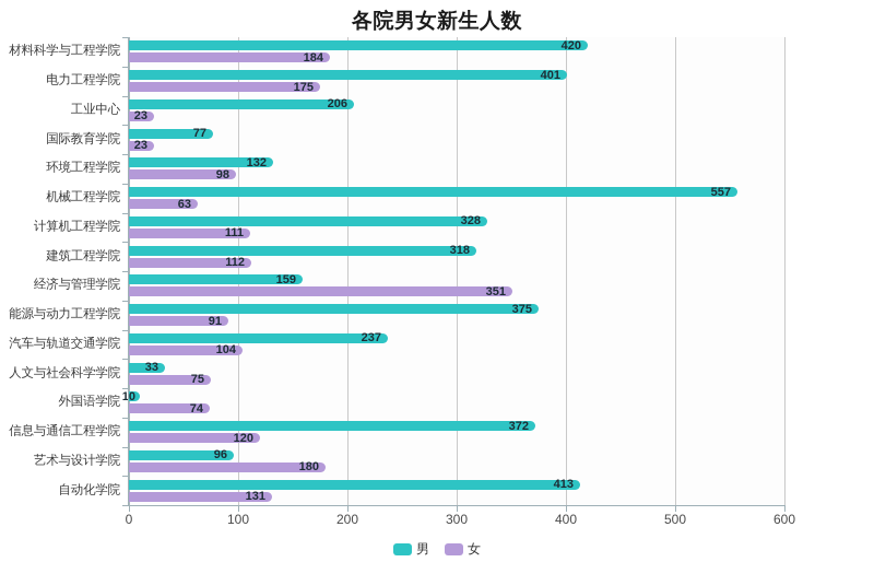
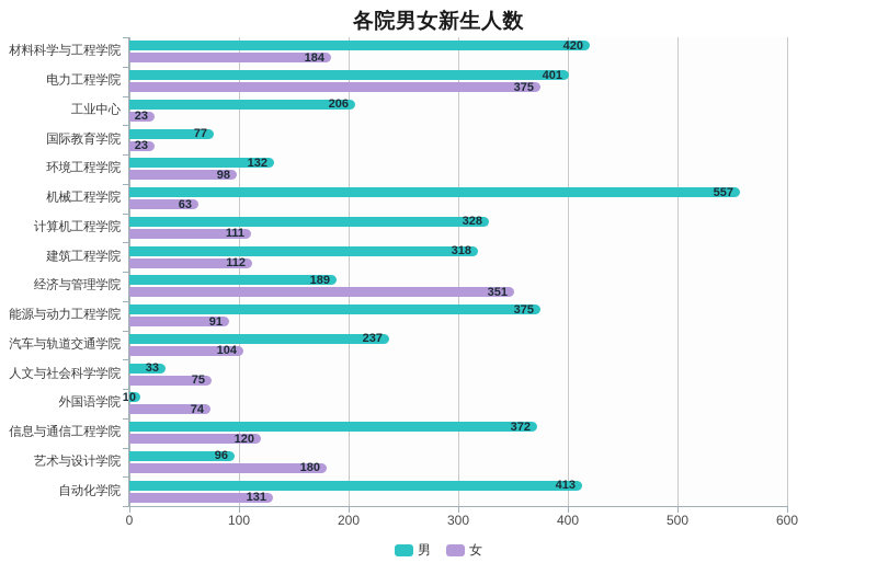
女/电力工程学院: 175 -> 375
男/经济与管理学院: 159 -> 189
